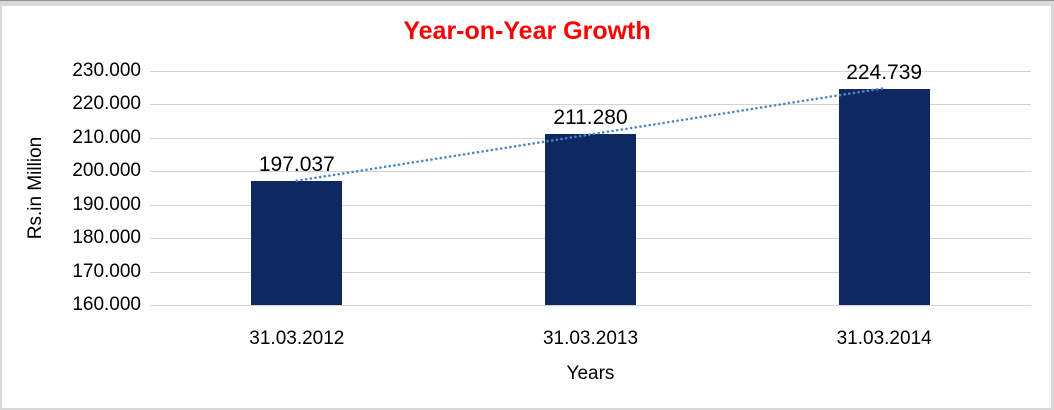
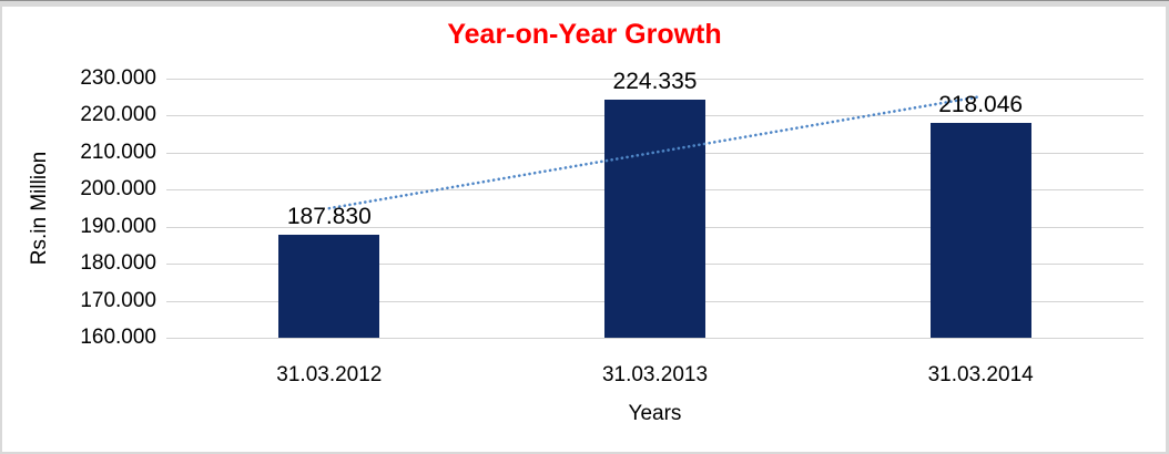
31.03.2012: 197.037 -> 187.830
31.03.2013: 211.280 -> 224.335
31.03.2014: 224.739 -> 218.046
